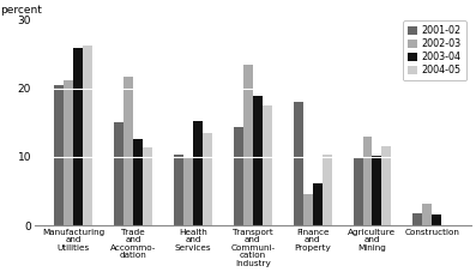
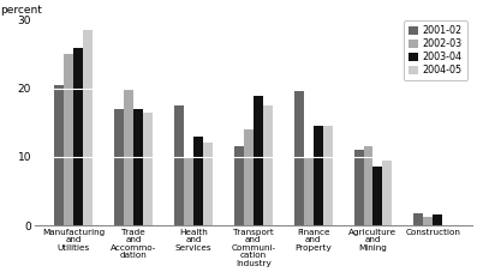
2002-03/Manufacturing and Utilities: 21.2 -> 25.0
2004-05/Manufacturing and Utilities: 26.2 -> 28.5
2001-02/Trade and Accommo- dation: 15.0 -> 17.0
2002-03/Trade and Accommo- dation: 21.8 -> 20.0
2003-04/Trade and Accommo- dation: 12.6 -> 17.0
2004-05/Trade and Accommo- dation: 11.4 -> 16.5
2001-02/Health and Services: 10.4 -> 17.5
2003-04/Health and Services: 15.2 -> 13.0
2004-05/Health and Services: 13.4 -> 12.0
2001-02/Transport and Communi- cation Industry: 14.4 -> 11.5
2002-03/Transport and Communi- cation Industry: 23.4 -> 14.0
2001-02/Finance and Property: 18.0 -> 19.7
2002-03/Finance and Property: 4.6 -> 10.0
2003-04/Finance and Property: 6.2 -> 14.5
2004-05/Finance and Property: 10.4 -> 14.5
2001-02/Agriculture and Mining: 10.0 -> 11.0
2002-03/Agriculture and Mining: 13.0 -> 11.5
2003-04/Agriculture and Mining: 10.2 -> 8.5
2004-05/Agriculture and Mining: 11.6 -> 9.5
2002-03/Construction: 3.2 -> 1.2
